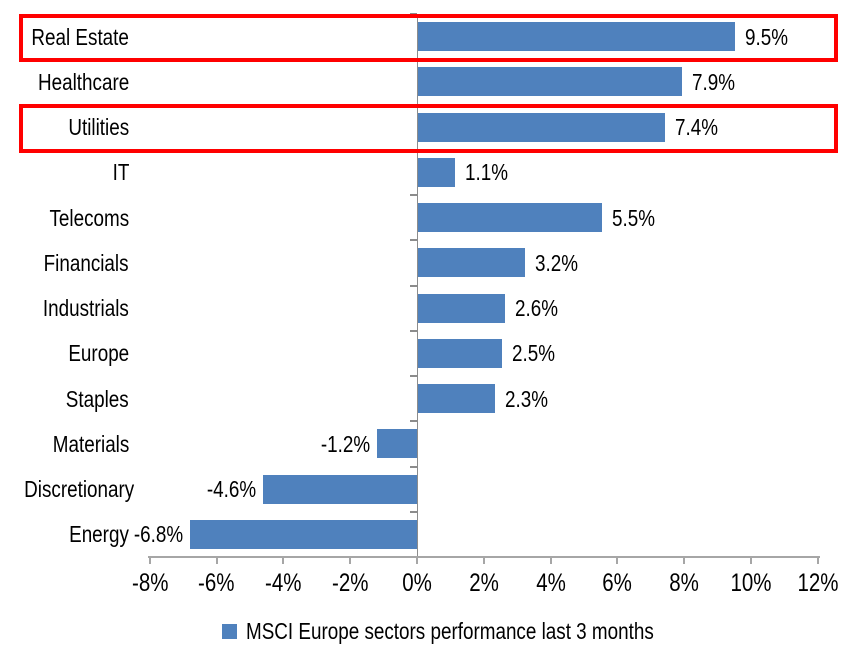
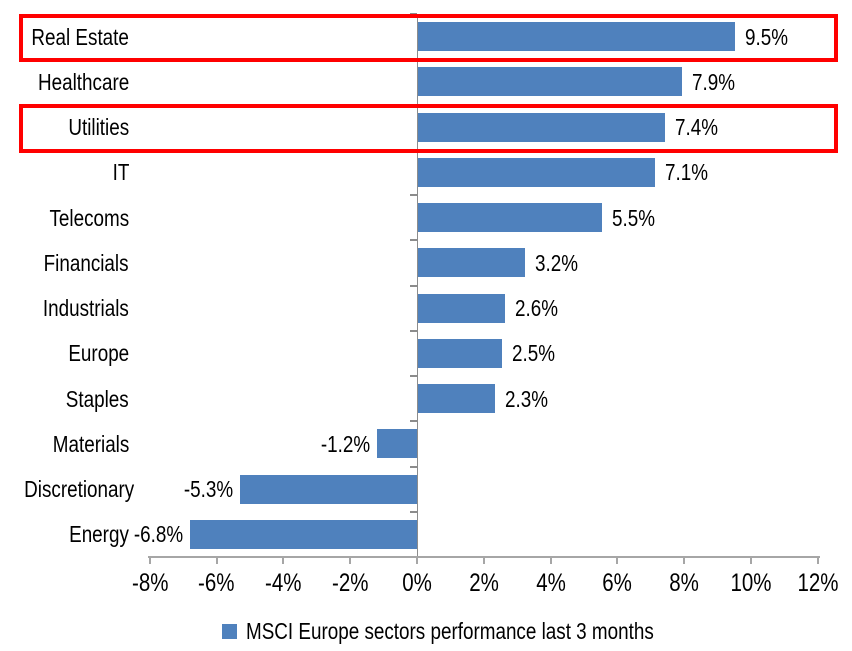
IT: 1.1% -> 7.1%
Discretionary: -4.6% -> -5.3%
